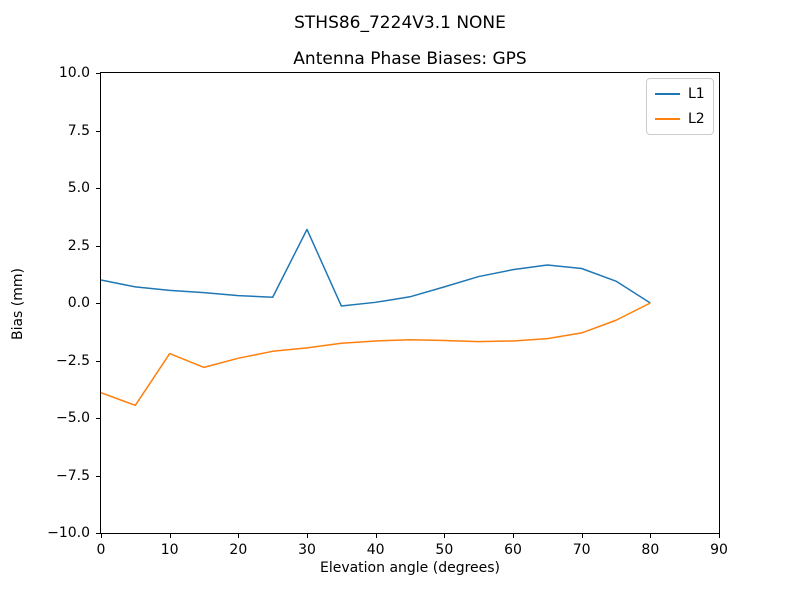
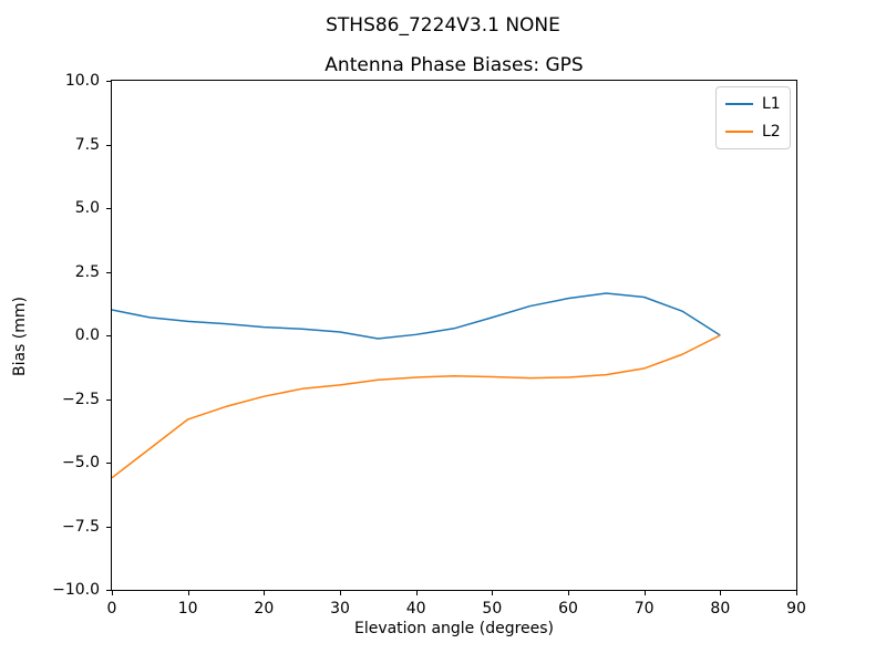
L2/0: -3.9 -> -5.6
L2/10: -2.2 -> -3.3
L1/30: 3.2 -> 0.1
